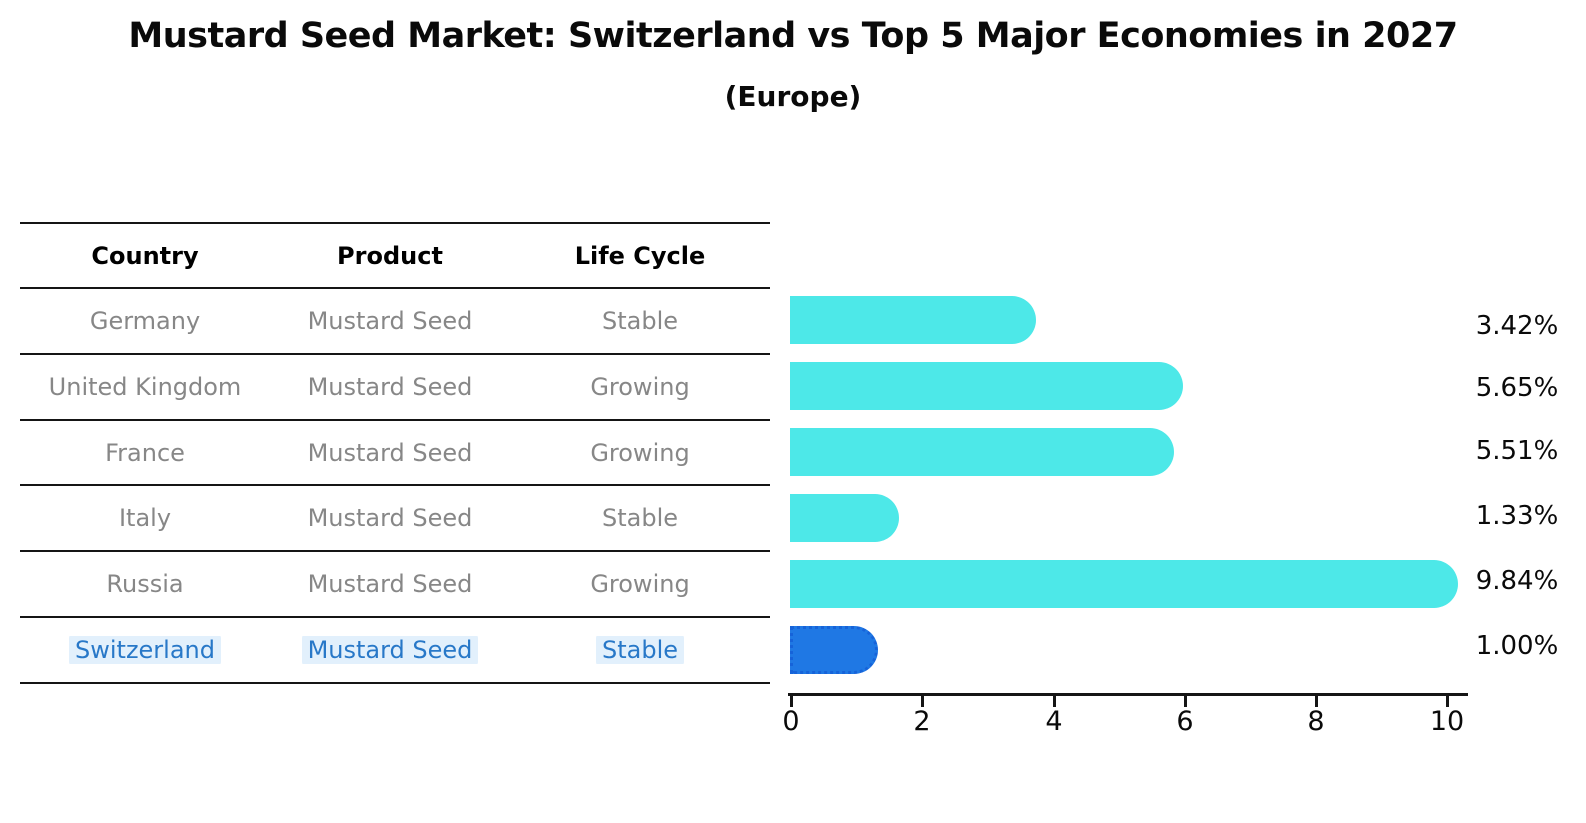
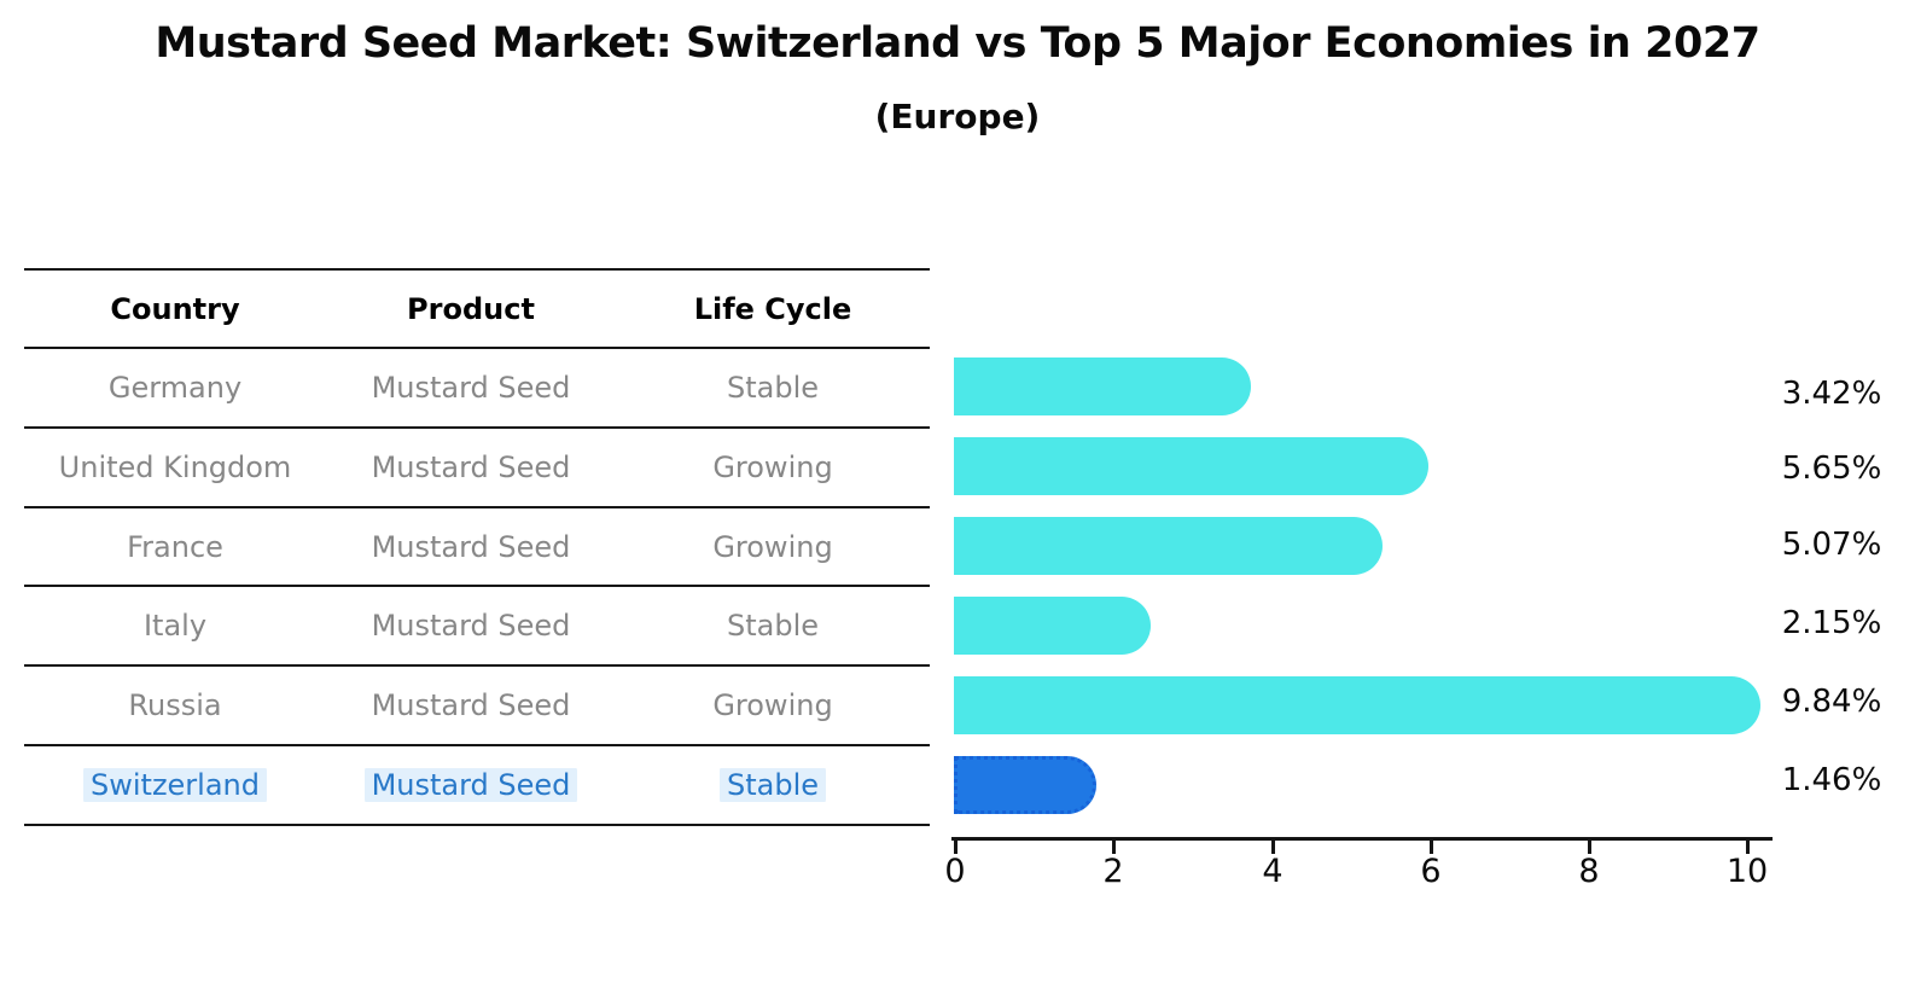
France: 5.51% -> 5.07%
Italy: 1.33% -> 2.15%
Switzerland: 1.00% -> 1.46%
